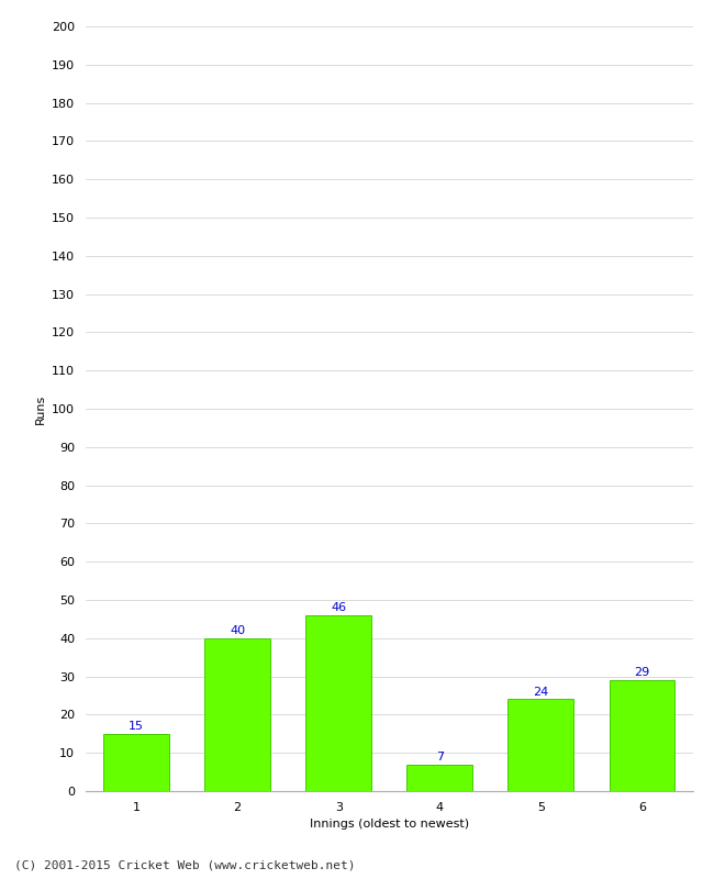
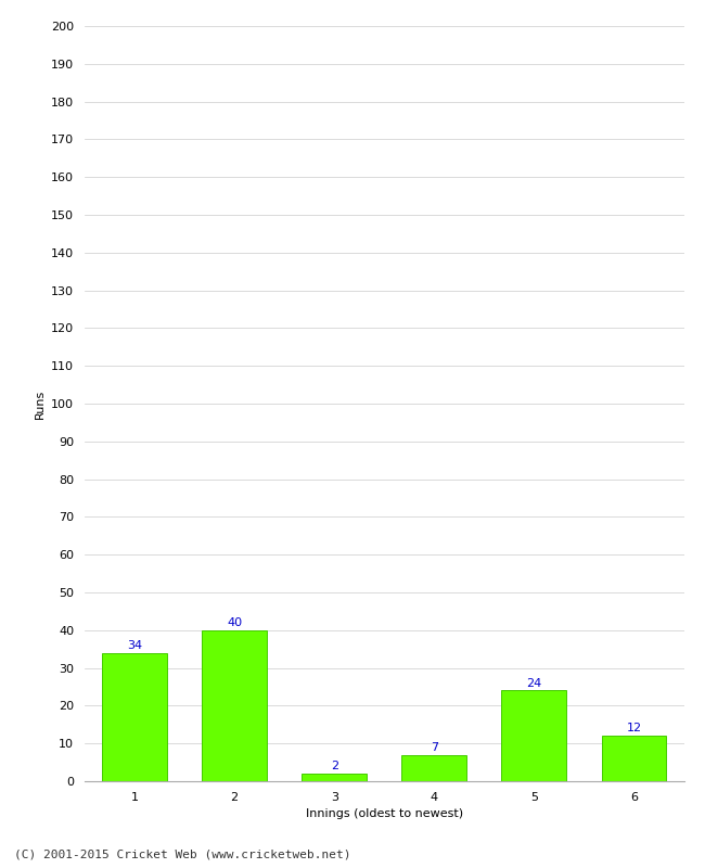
1: 15 -> 34
3: 46 -> 2
6: 29 -> 12
